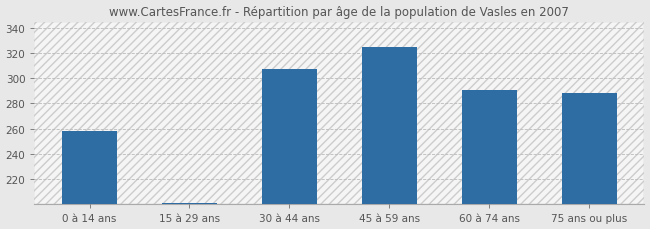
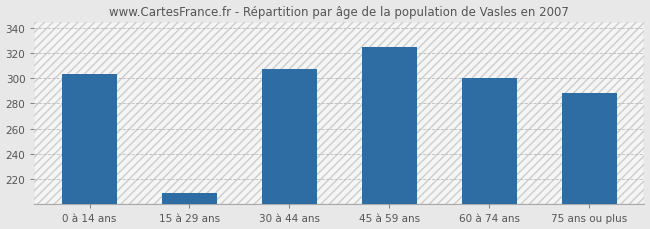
0 à 14 ans: 258 -> 303
15 à 29 ans: 201 -> 209
60 à 74 ans: 291 -> 300
